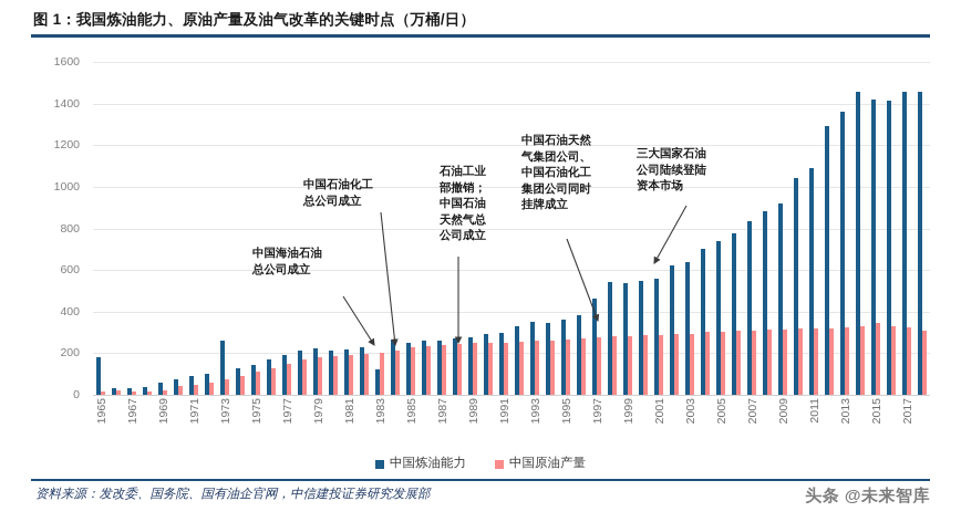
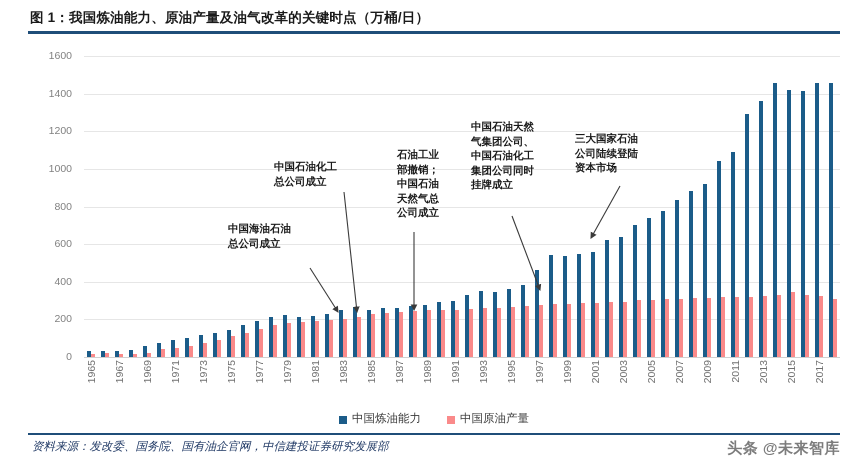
中国炼油能力/1965: 180 -> 30
中国炼油能力/1973: 260 -> 120
中国炼油能力/1983: 120 -> 250
